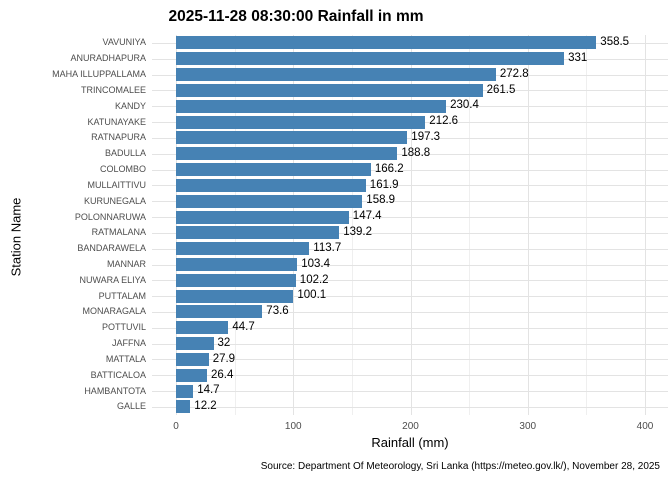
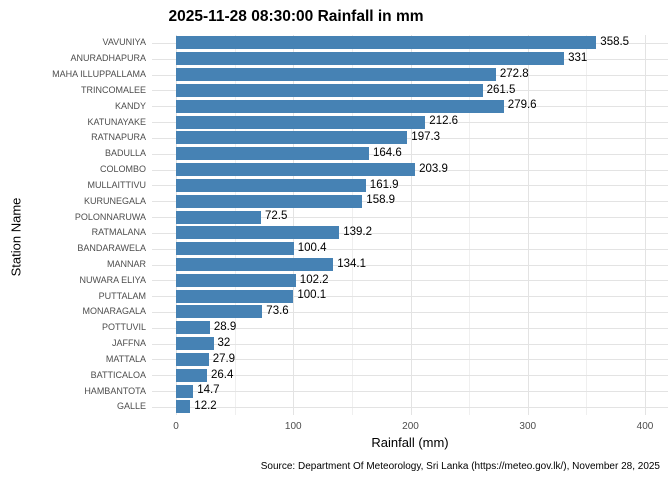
KANDY: 230.4 -> 279.6
BADULLA: 188.8 -> 164.6
COLOMBO: 166.2 -> 203.9
POLONNARUWA: 147.4 -> 72.5
BANDARAWELA: 113.7 -> 100.4
MANNAR: 103.4 -> 134.1
POTTUVIL: 44.7 -> 28.9
